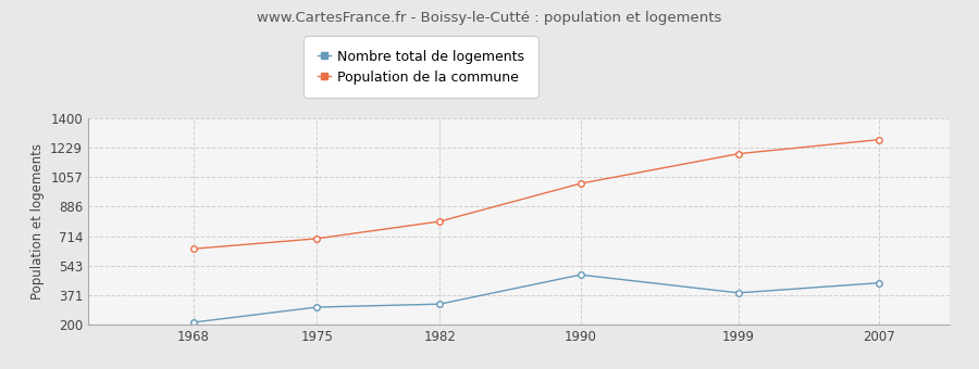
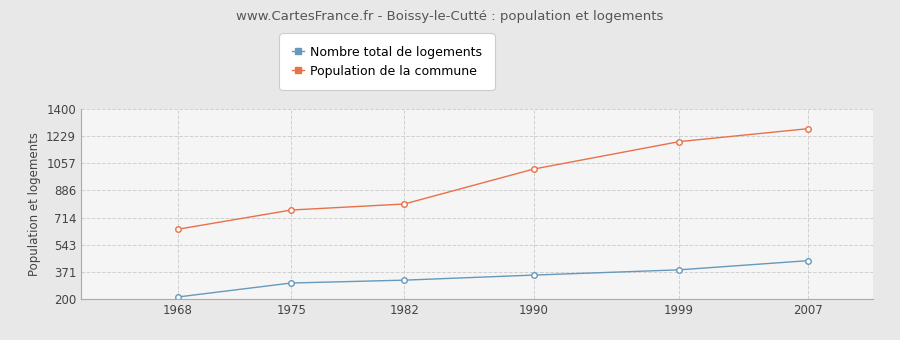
Population de la commune/1975: 700 -> 760
Nombre total de logements/1990: 490 -> 350
